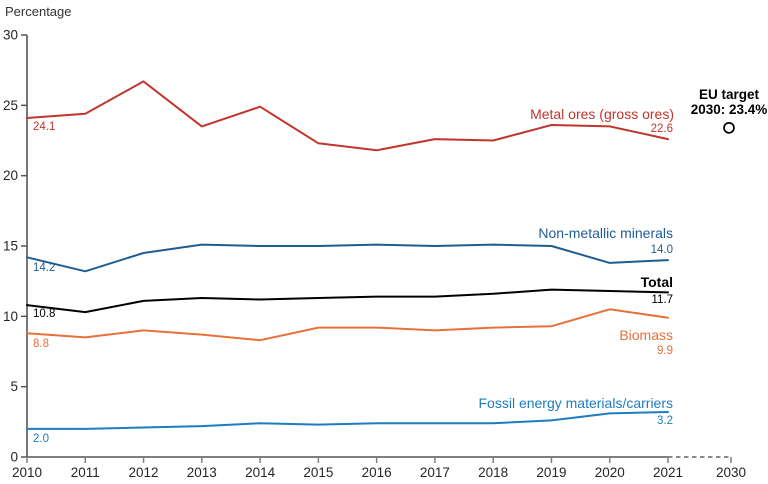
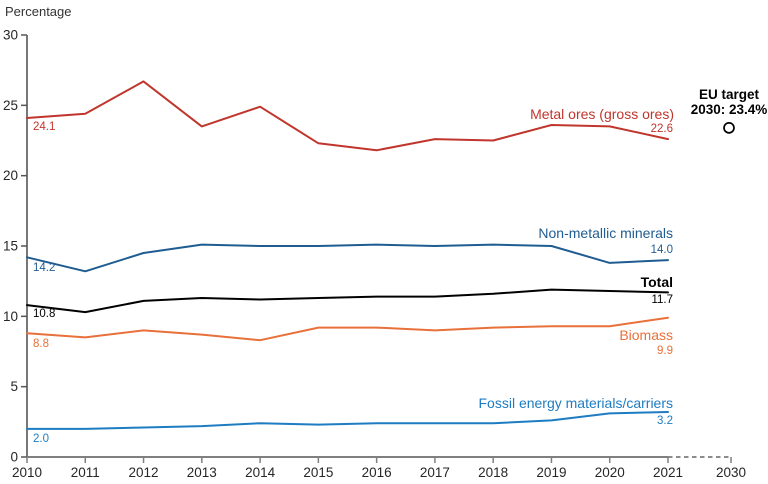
Biomass/2020: 10.5 -> 9.3
